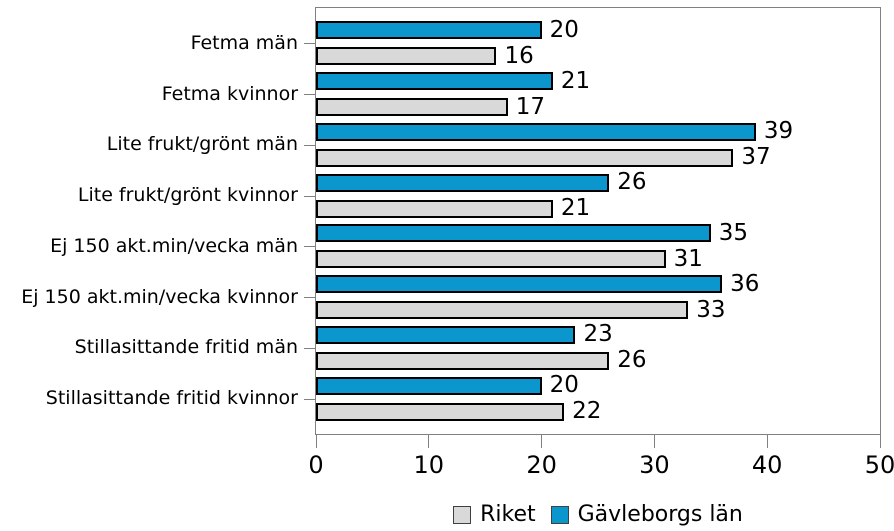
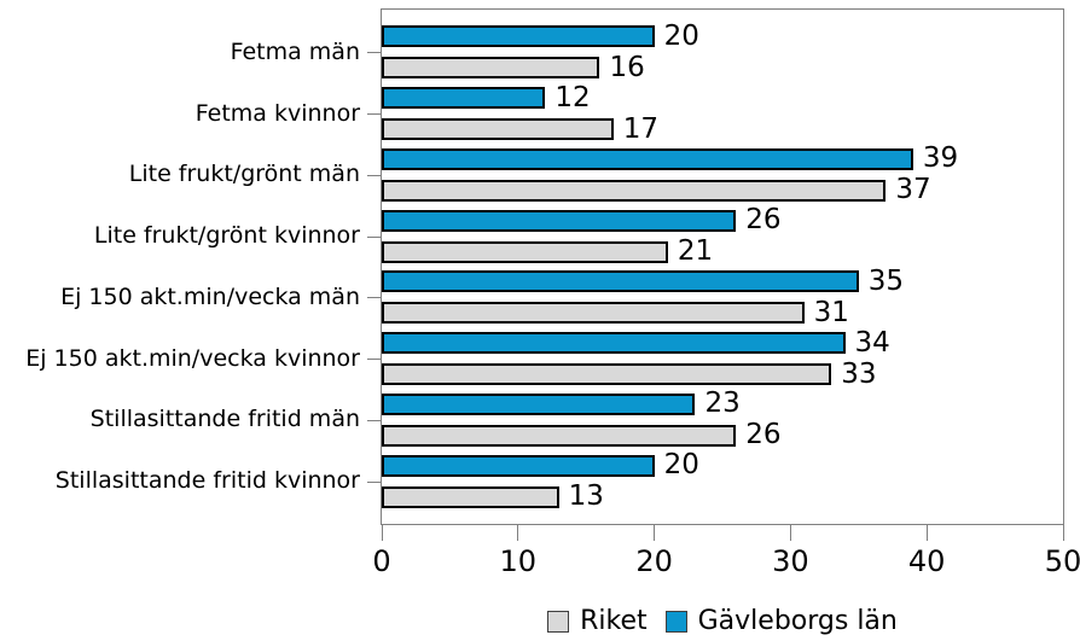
Gävleborgs län/Fetma kvinnor: 21 -> 12
Gävleborgs län/Ej 150 akt.min/vecka kvinnor: 36 -> 34
Riket/Stillasittande fritid kvinnor: 22 -> 13
